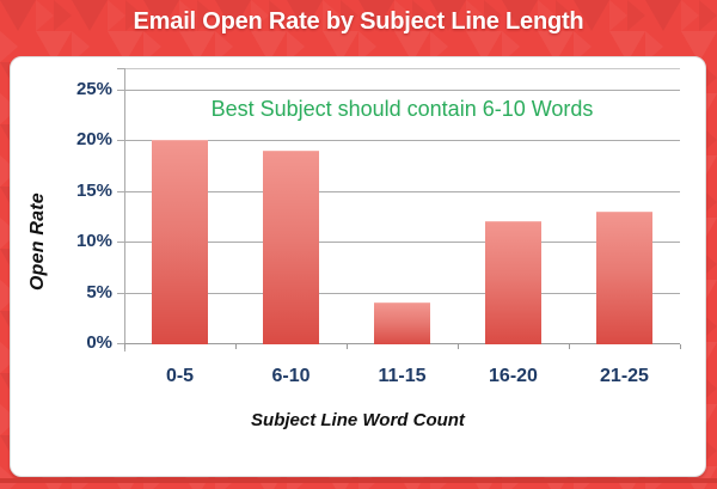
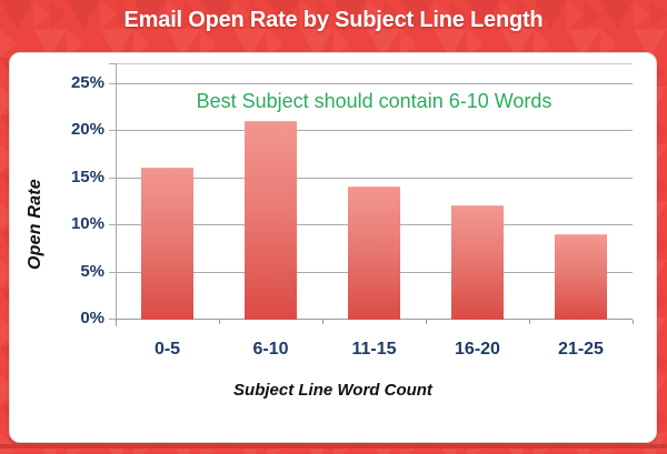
0-5: 20% -> 16%
6-10: 19% -> 21%
11-15: 4% -> 14%
21-25: 13% -> 9%
